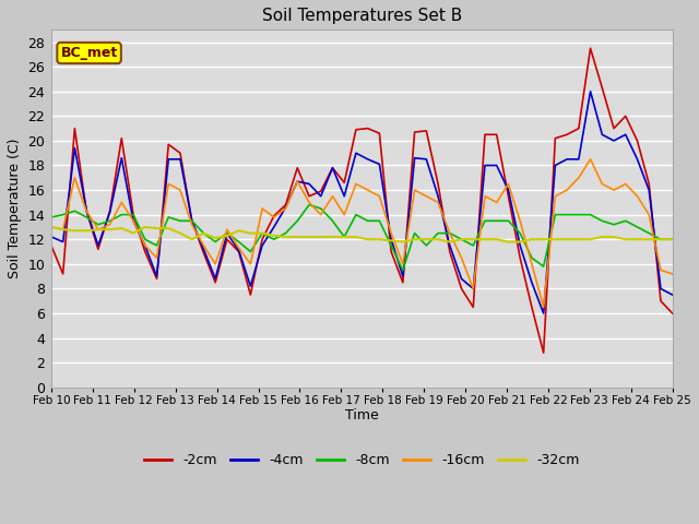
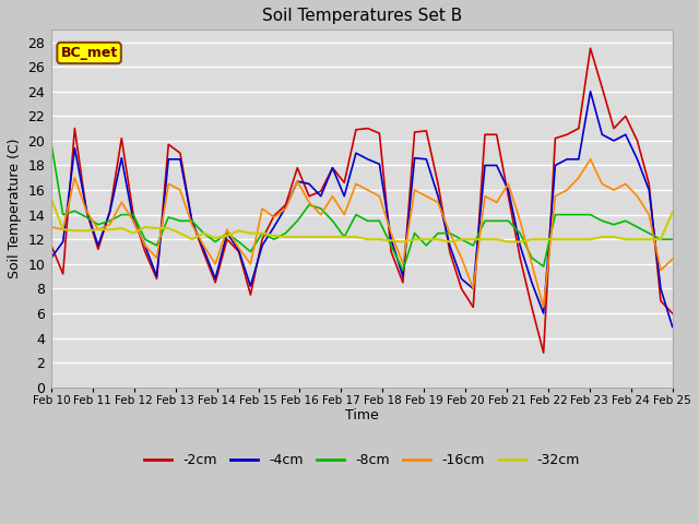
-4cm/Feb 10: 12.2 -> 10.5
-8cm/Feb 10: 13.8 -> 19.8
-32cm/Feb 10: 13.0 -> 15.3
-4cm/Feb 25: 7.5 -> 4.9
-16cm/Feb 25: 9.2 -> 10.4
-32cm/Feb 25: 12.0 -> 14.2
